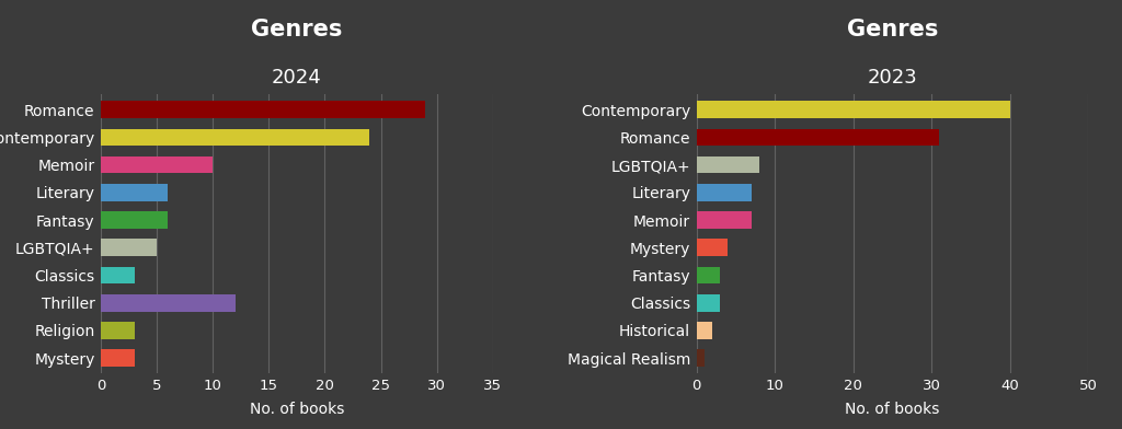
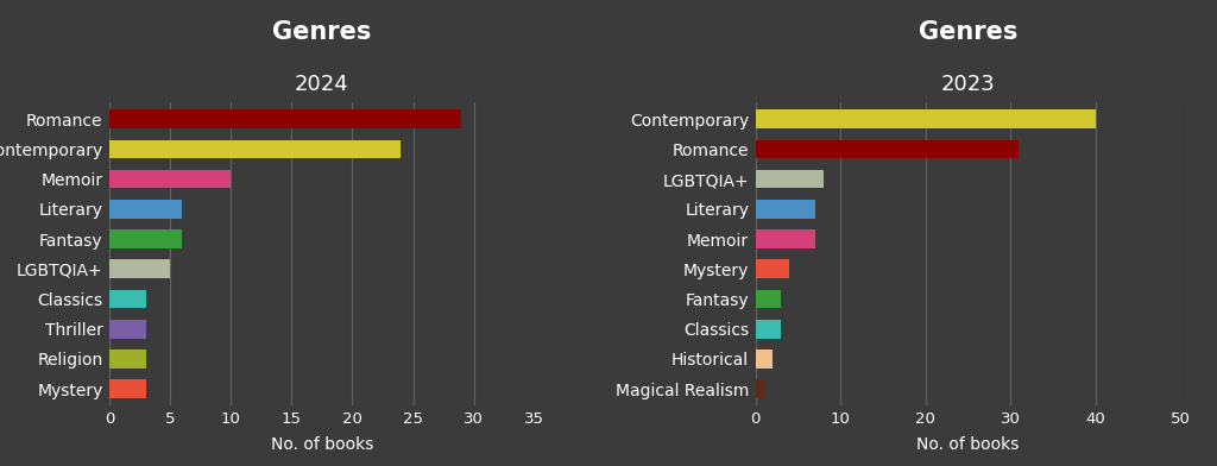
Thriller: 12 -> 3
